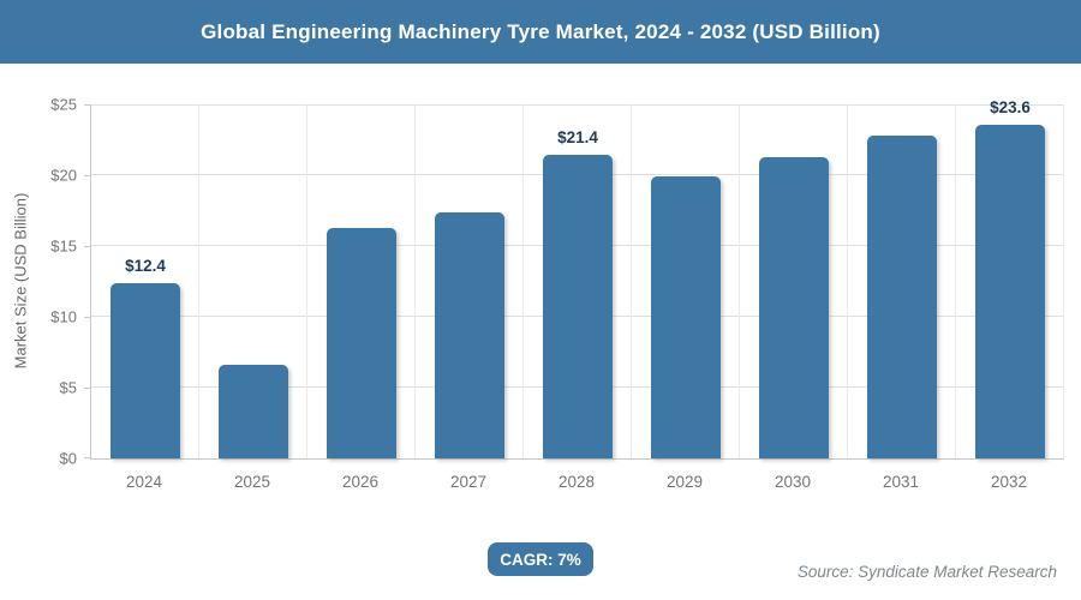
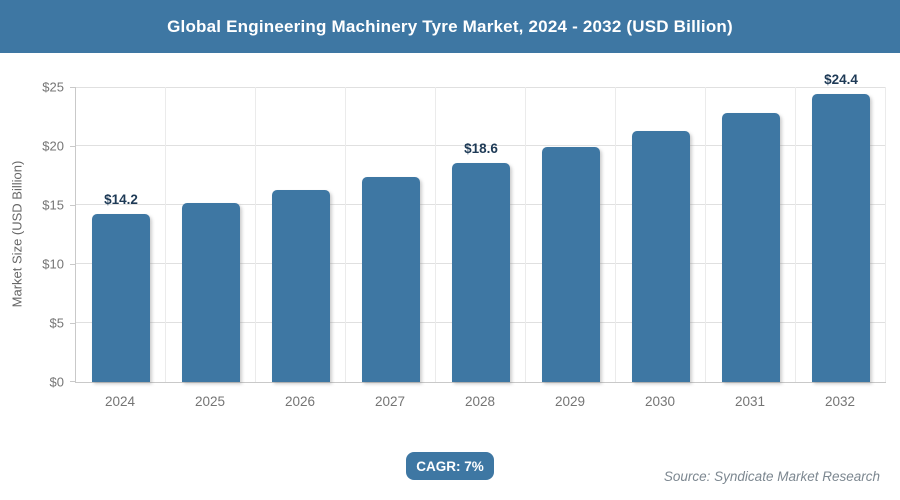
2024: $12.4 -> $14.2
2025: $6.6 -> $15.2
2028: $21.4 -> $18.6
2032: $23.6 -> $24.4
